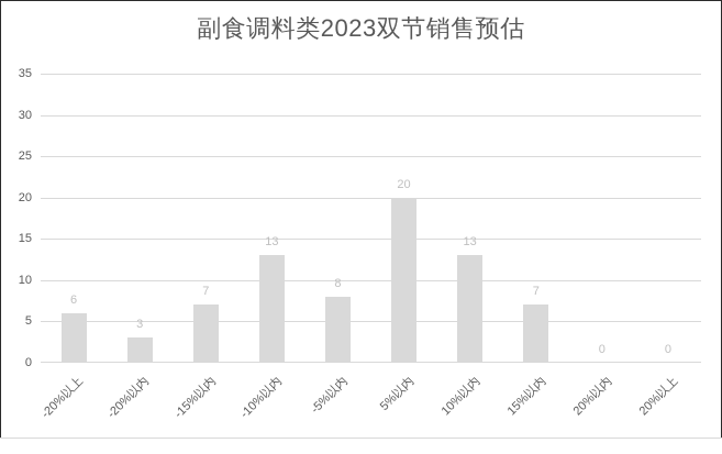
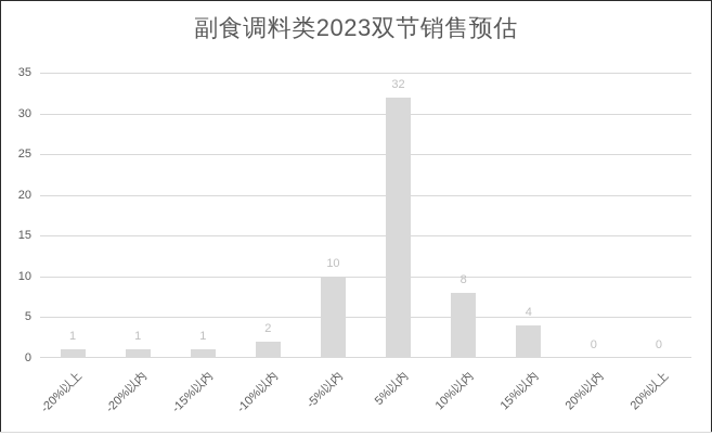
-20%以上: 6 -> 1
-20%以内: 3 -> 1
-15%以内: 7 -> 1
-10%以内: 13 -> 2
-5%以内: 8 -> 10
5%以内: 20 -> 32
10%以内: 13 -> 8
15%以内: 7 -> 4
